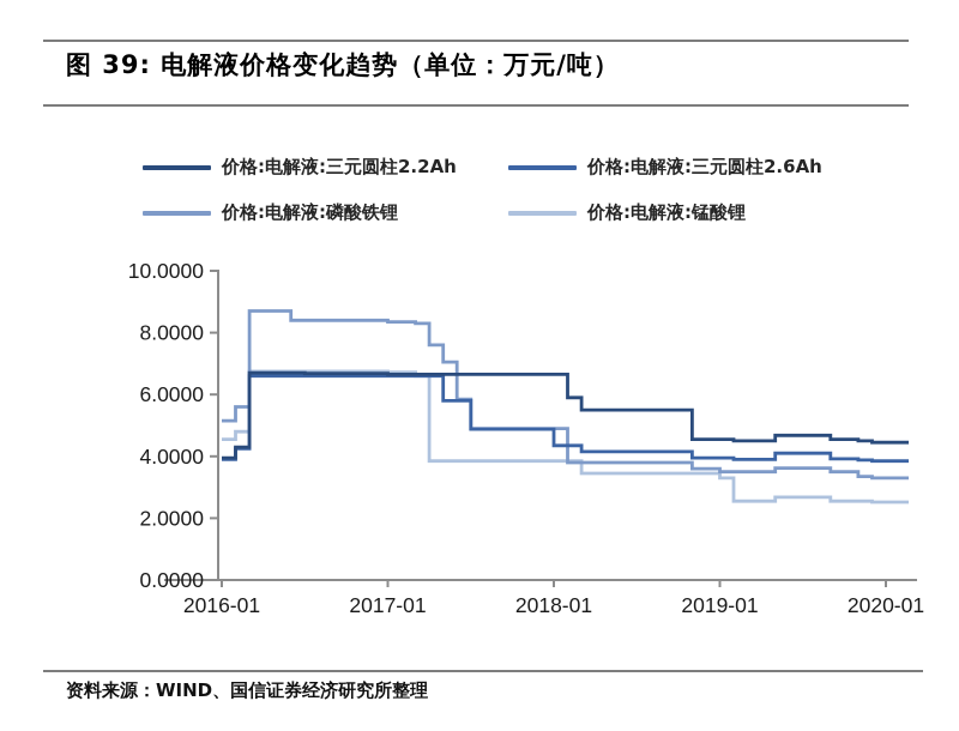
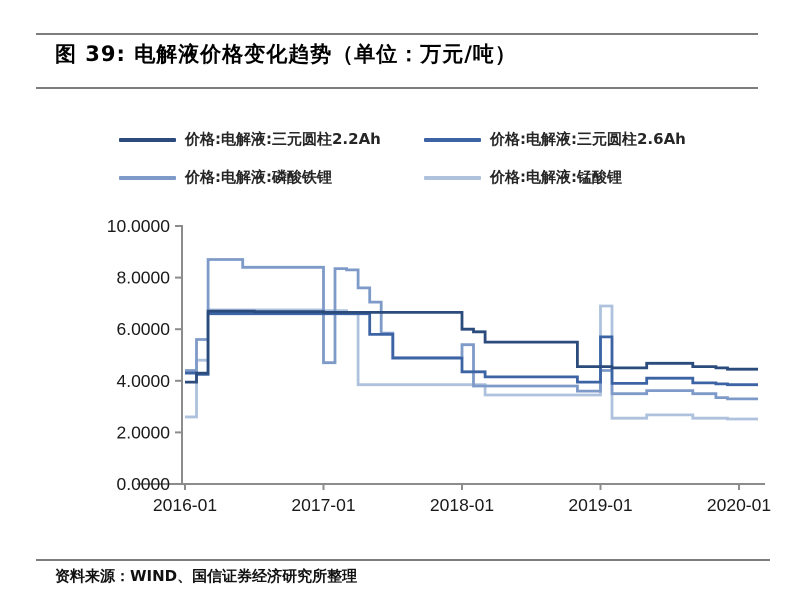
价格:电解液:三元圆柱2.6Ah/2016-01: 3.9 -> 4.3
价格:电解液:磷酸铁锂/2016-01: 5.2 -> 4.4
价格:电解液:锰酸锂/2016-01: 4.5 -> 2.6
价格:电解液:磷酸铁锂/2017-01: 8.3 -> 4.7
价格:电解液:三元圆柱2.2Ah/2018-01: 6.7 -> 6.0
价格:电解液:磷酸铁锂/2018-01: 4.9 -> 5.4
价格:电解液:三元圆柱2.6Ah/2019-01: 4.0 -> 5.7
价格:电解液:磷酸铁锂/2019-01: 3.5 -> 4.4
价格:电解液:锰酸锂/2019-01: 3.3 -> 6.9
